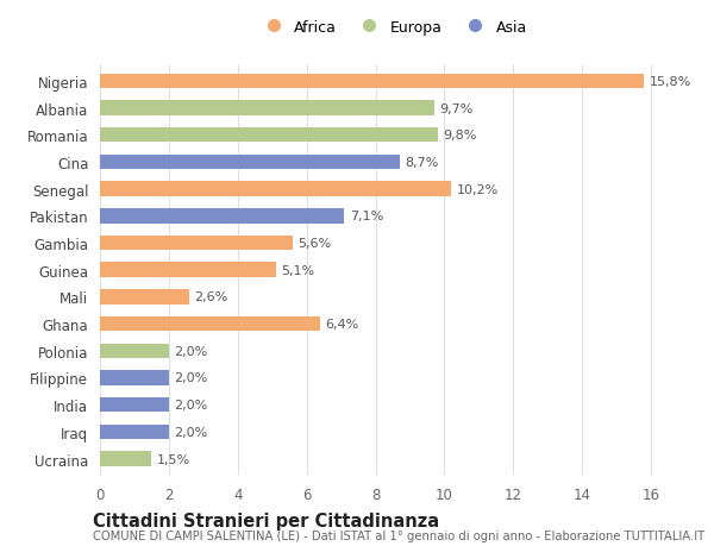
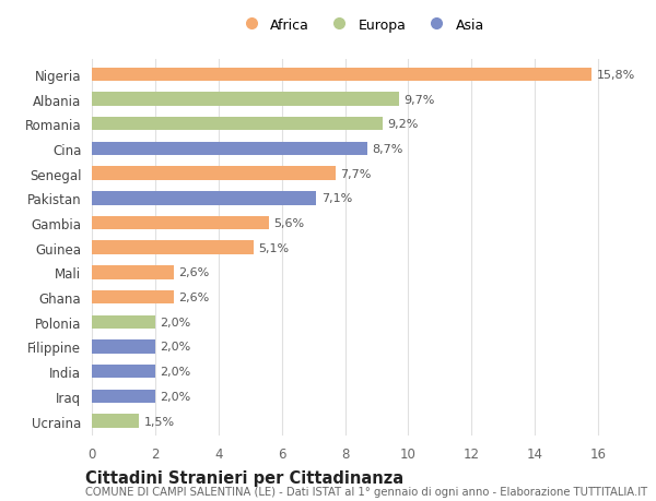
Romania: 9,8% -> 9,2%
Senegal: 10,2% -> 7,7%
Ghana: 6,4% -> 2,6%
